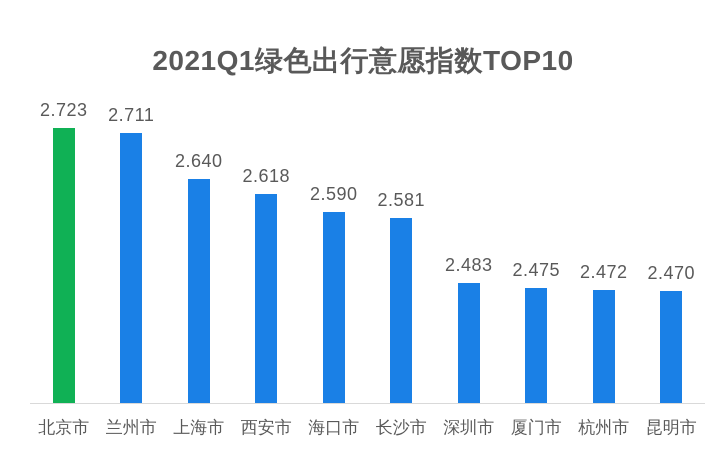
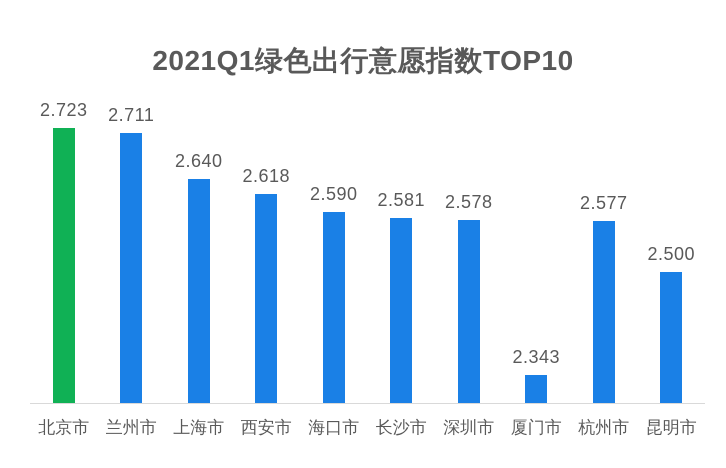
深圳市: 2.483 -> 2.578
厦门市: 2.475 -> 2.343
杭州市: 2.472 -> 2.577
昆明市: 2.470 -> 2.500
